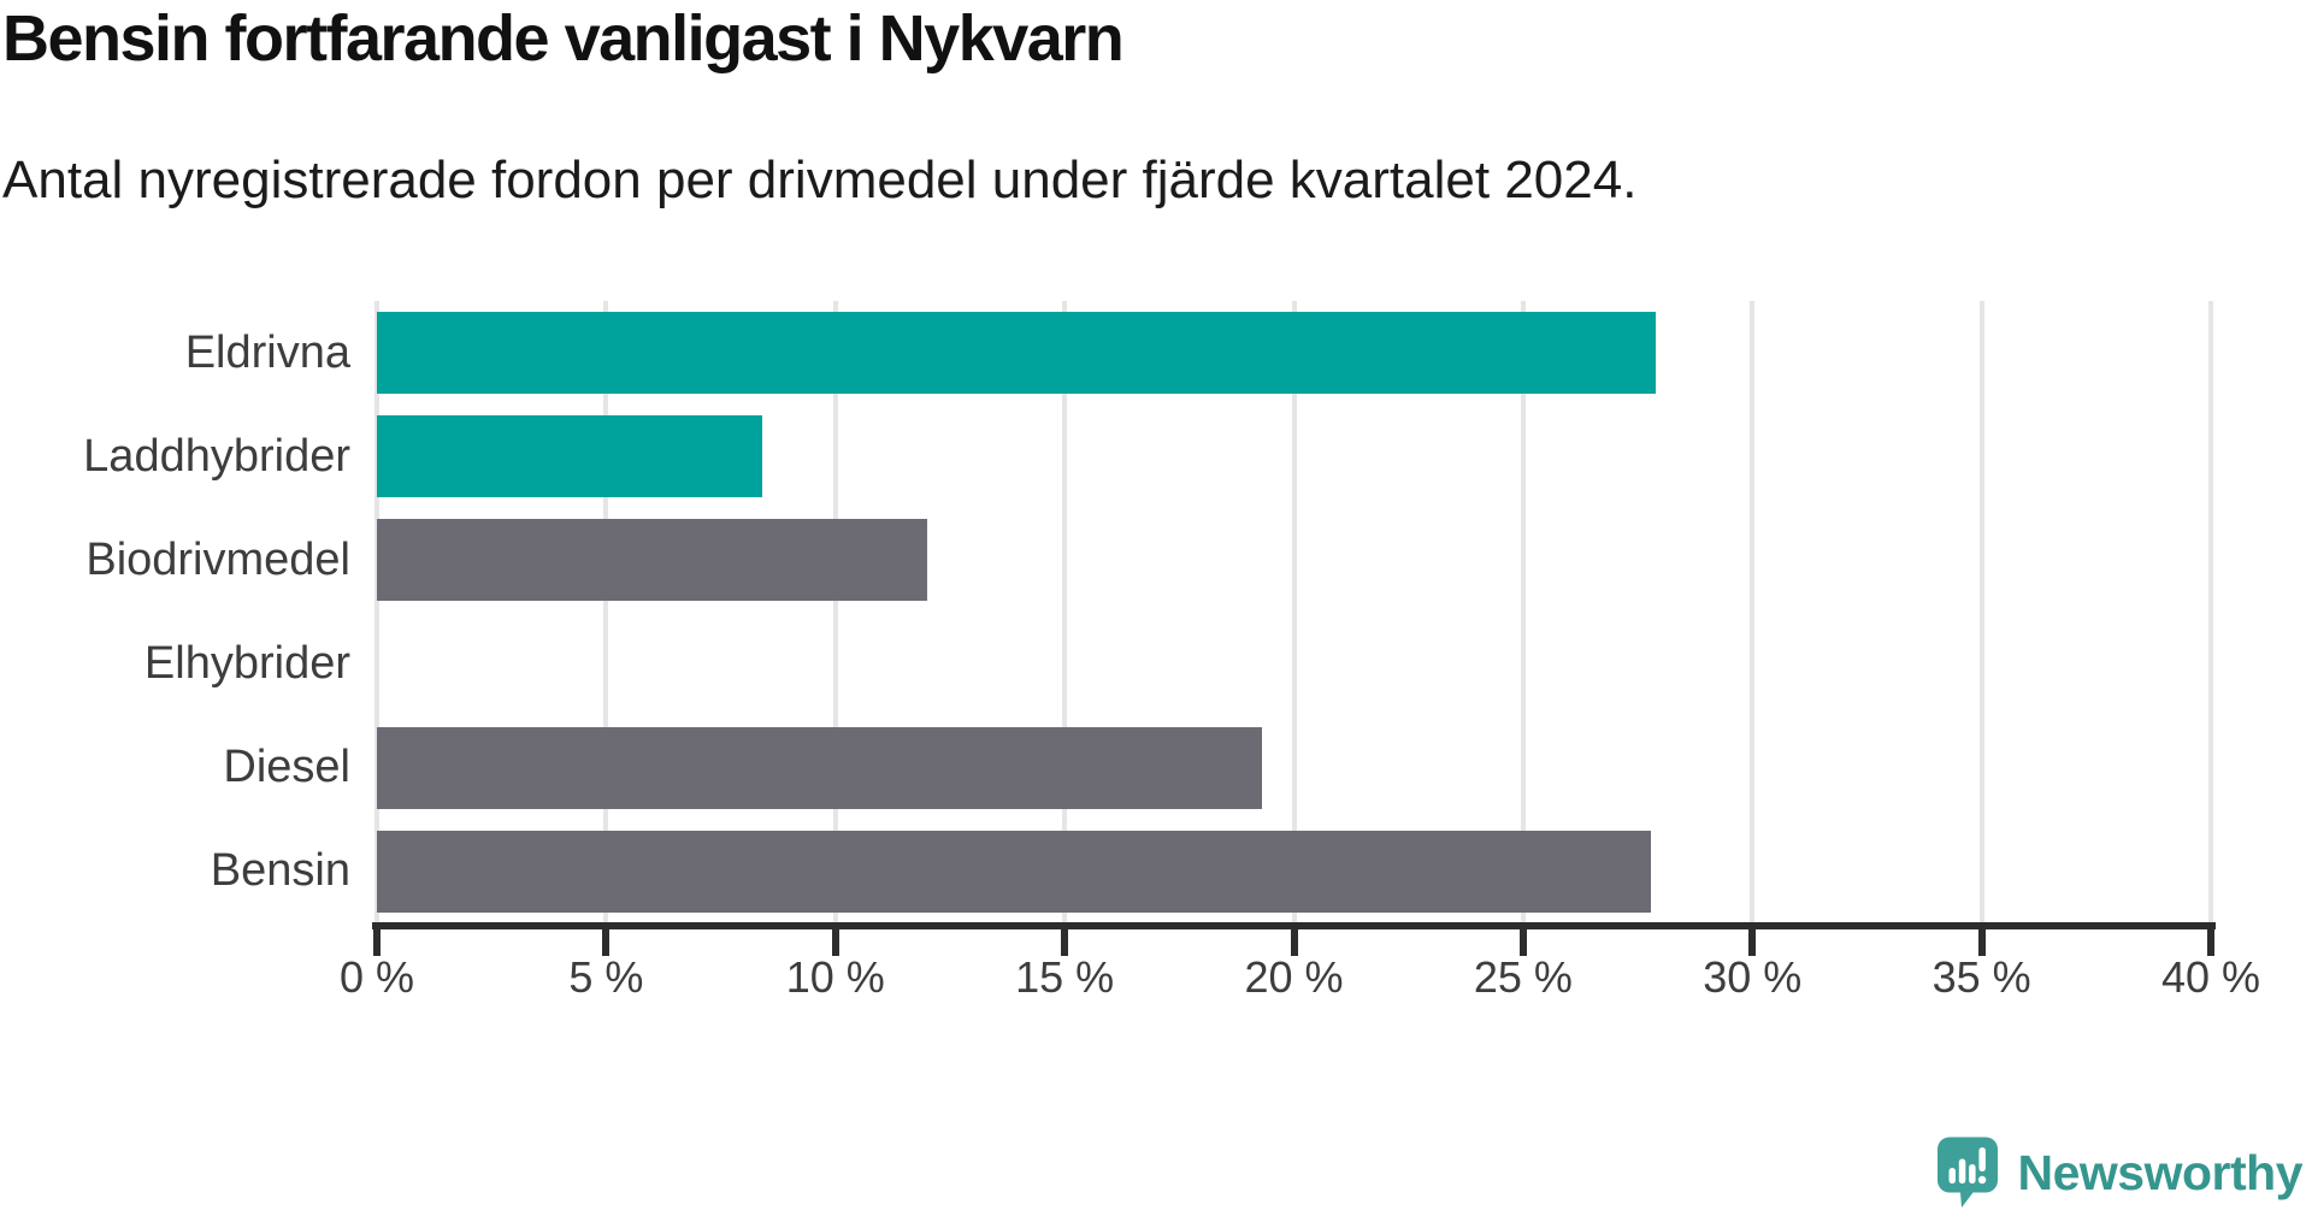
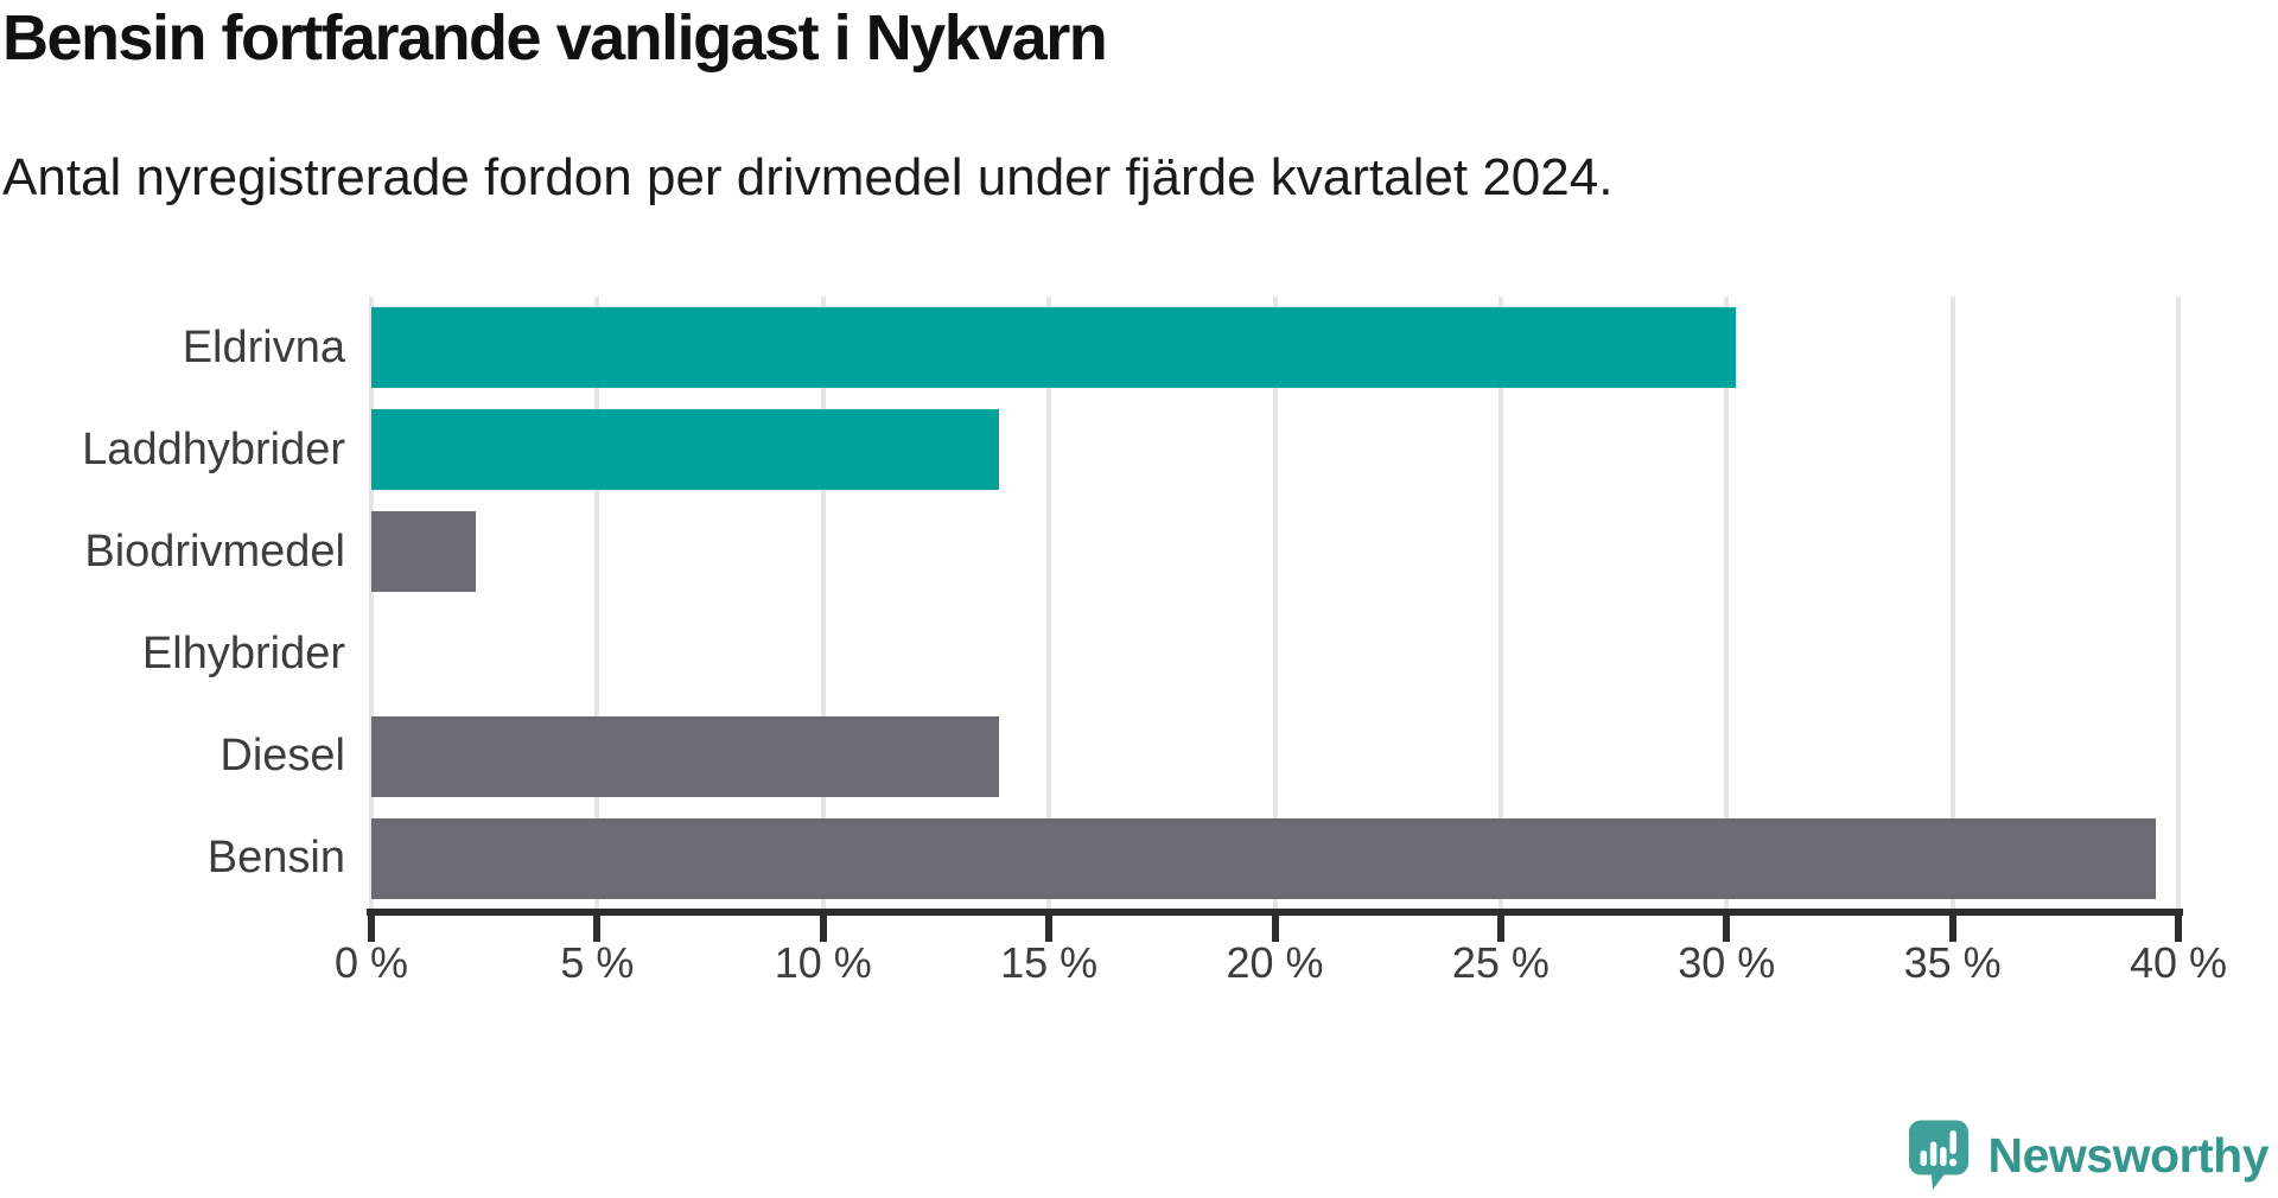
Eldrivna: 27.9% -> 30.2%
Laddhybrider: 8.4% -> 13.9%
Biodrivmedel: 12.0% -> 2.3%
Diesel: 19.3% -> 13.9%
Bensin: 27.8% -> 39.5%
